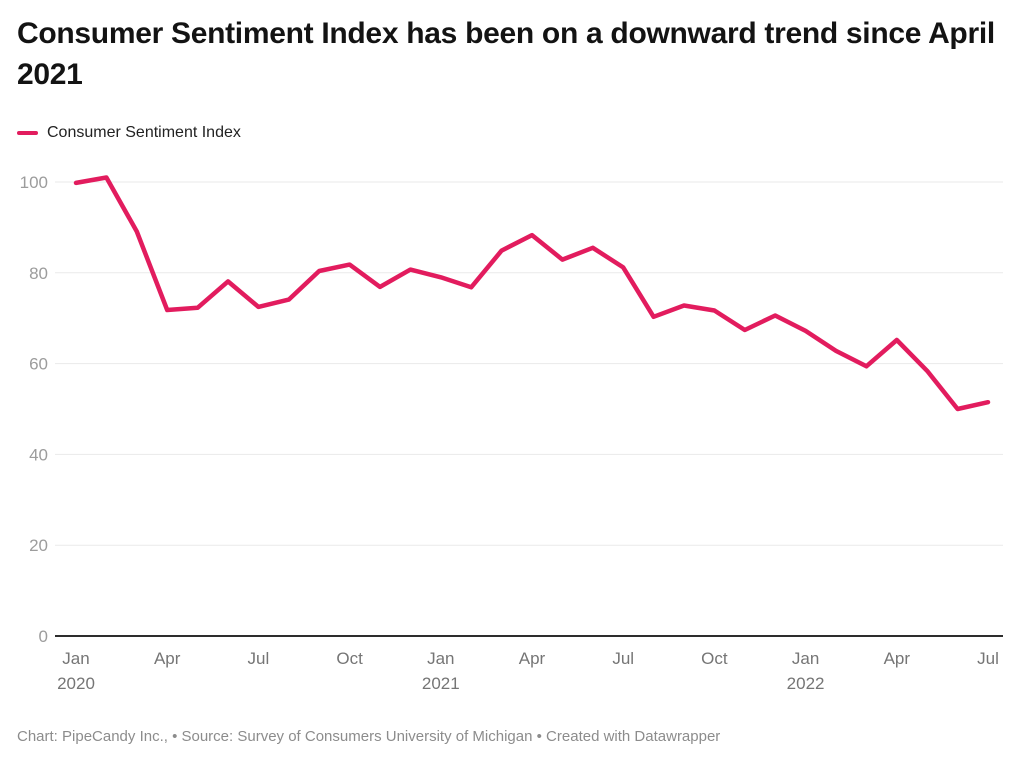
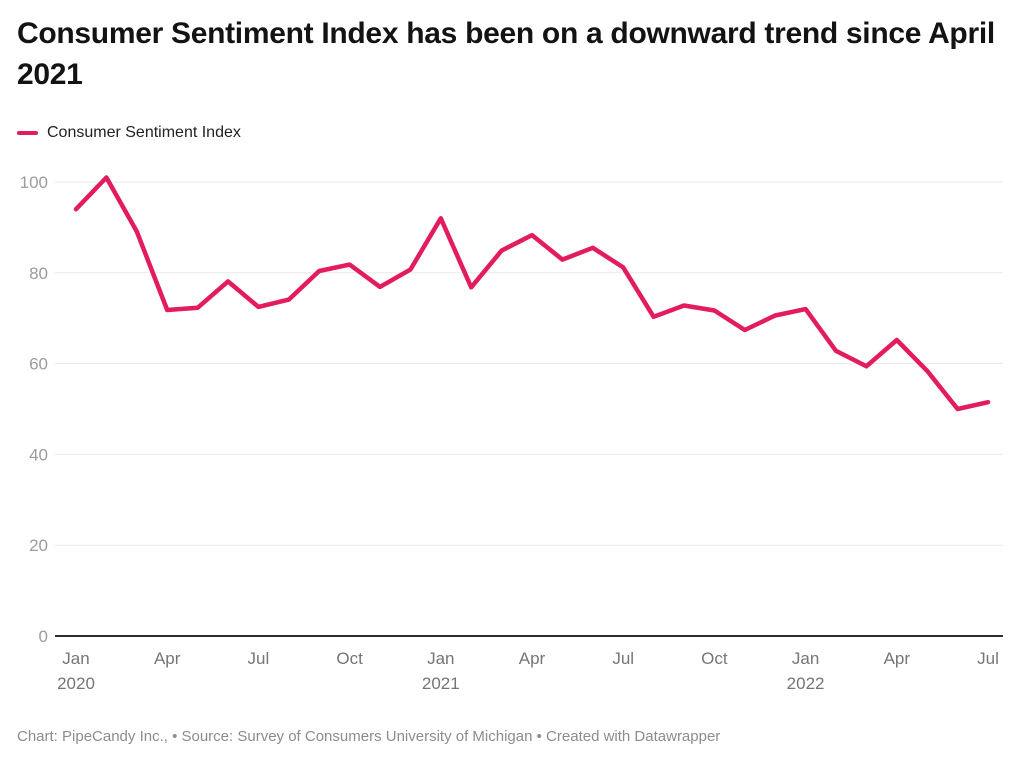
Jan 2020: 100 -> 94
Jan 2021: 79 -> 92
Jan 2022: 67 -> 72
